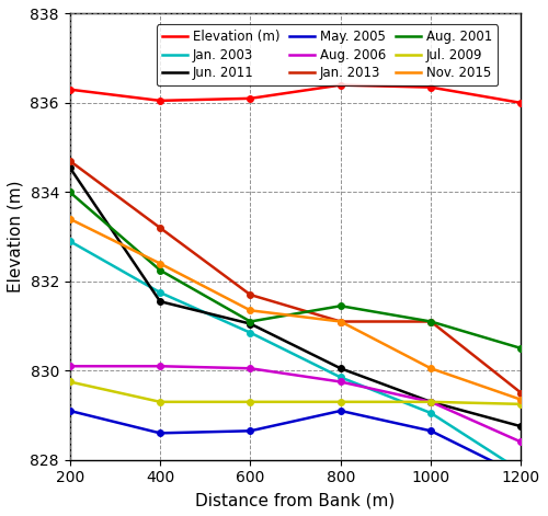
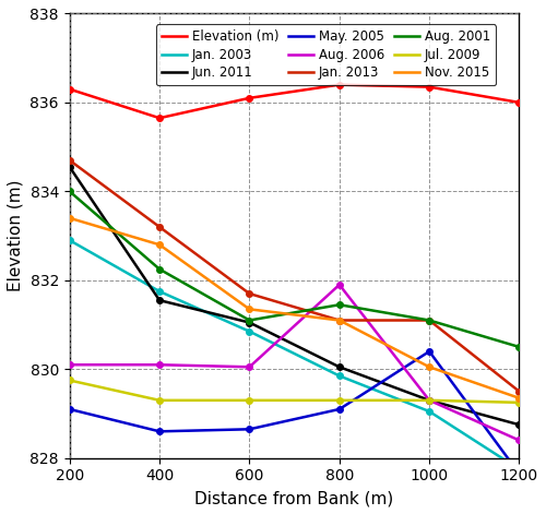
Elevation (m)/400: 836.05 -> 835.65
Nov. 2015/400: 832.40 -> 832.80
Aug. 2006/800: 829.75 -> 831.90
May. 2005/1000: 828.65 -> 830.40
